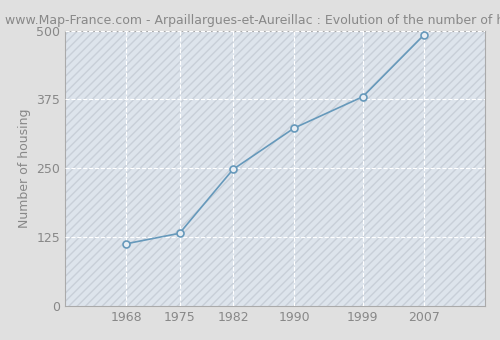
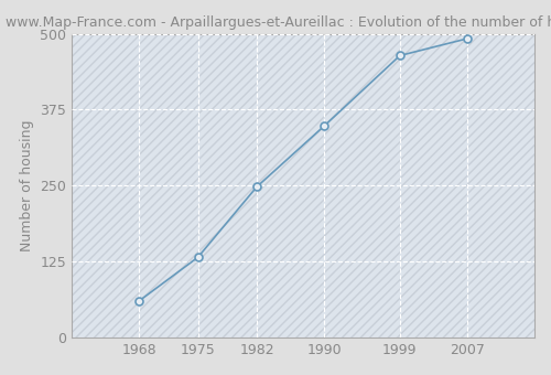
1968: 113 -> 60
1990: 323 -> 348
1999: 380 -> 464
